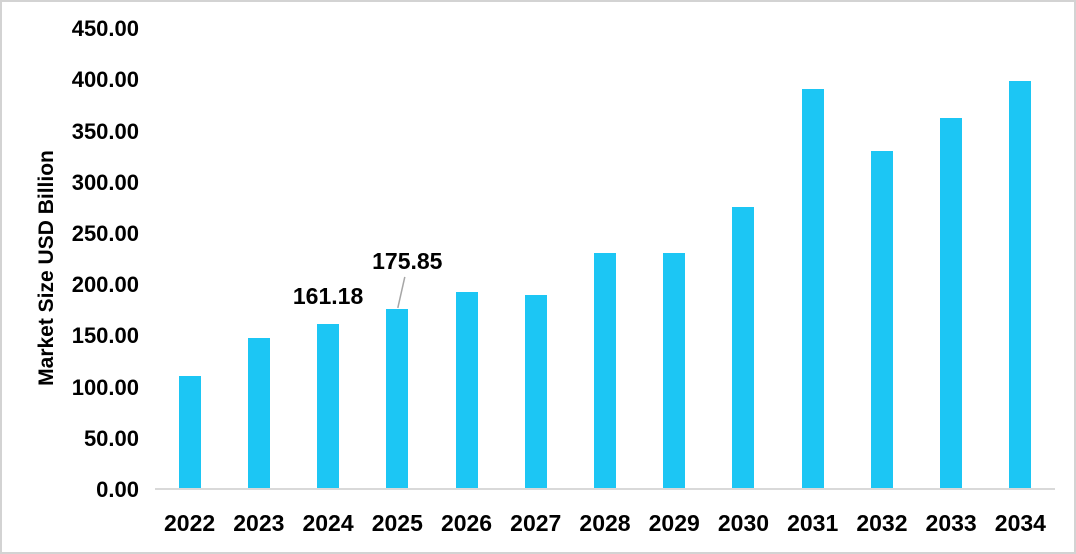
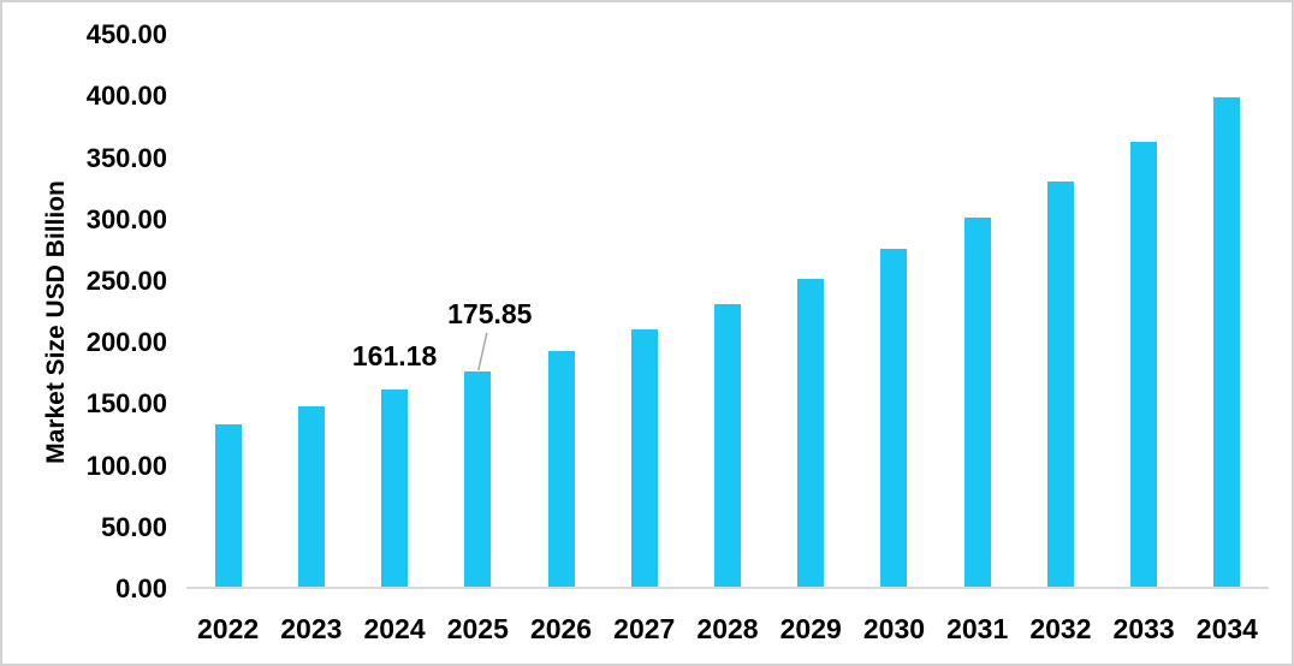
2022: 110 -> 133
2027: 189 -> 210
2029: 230 -> 251
2031: 391 -> 301
